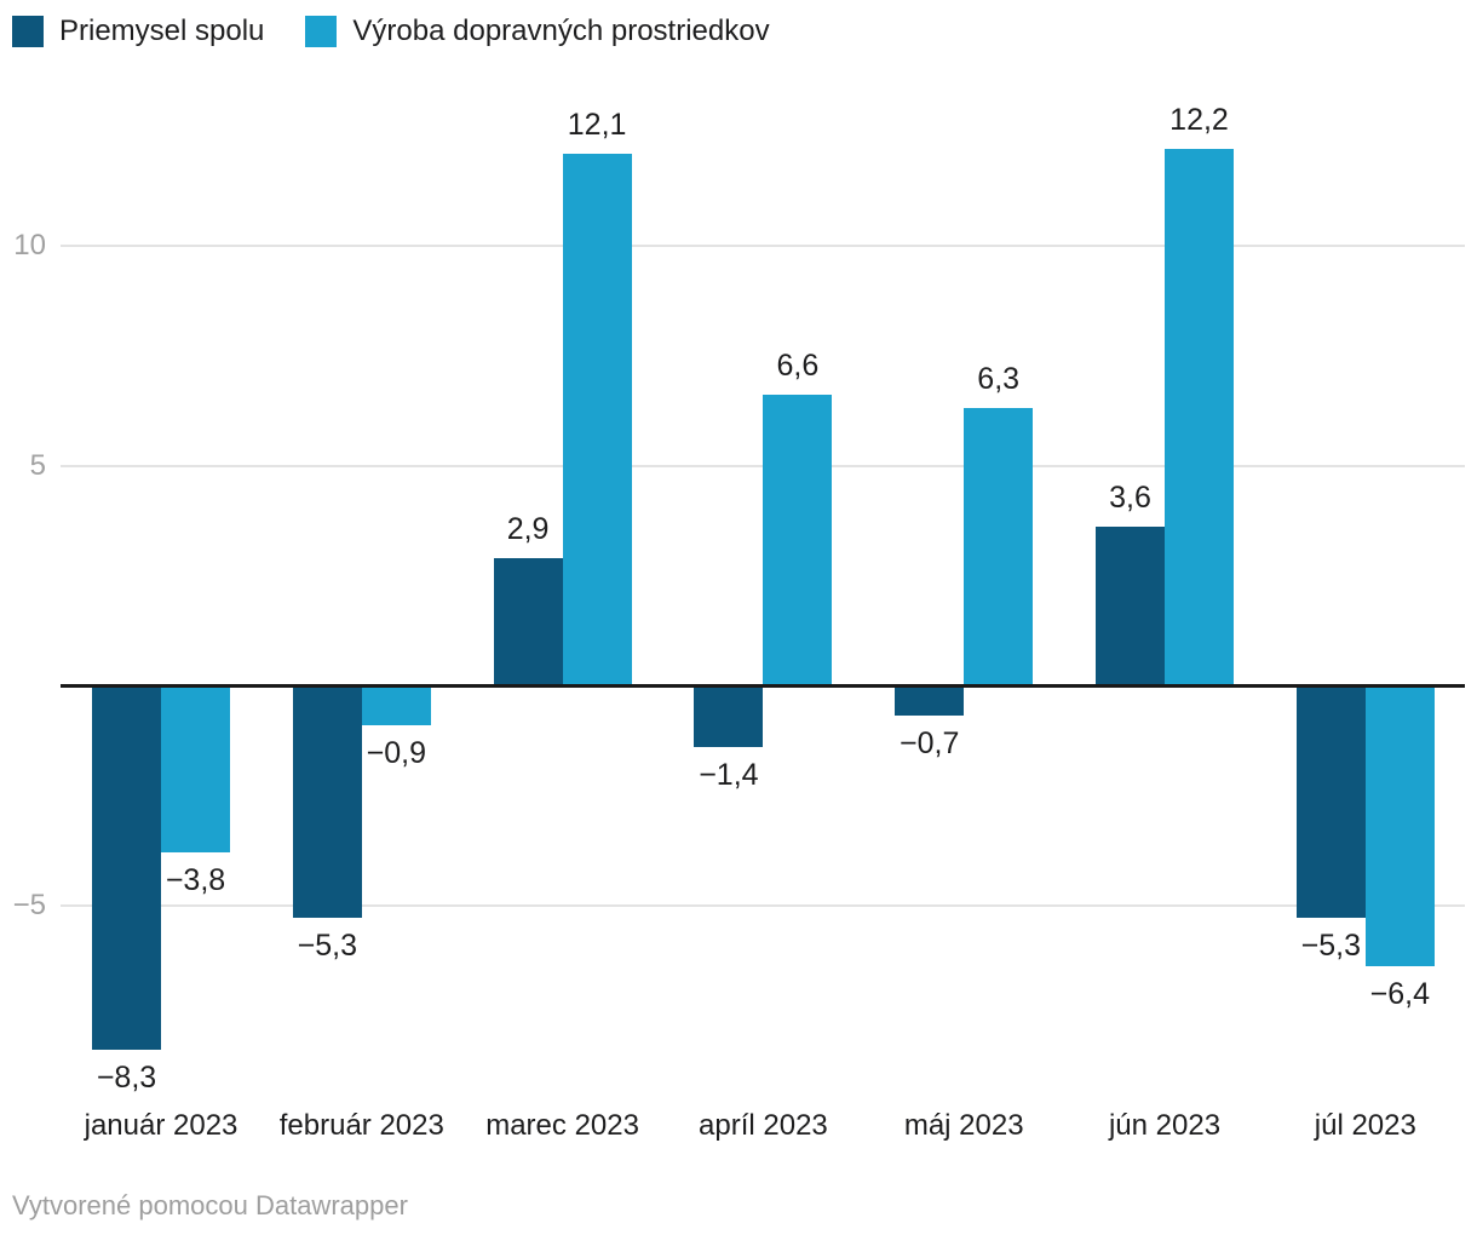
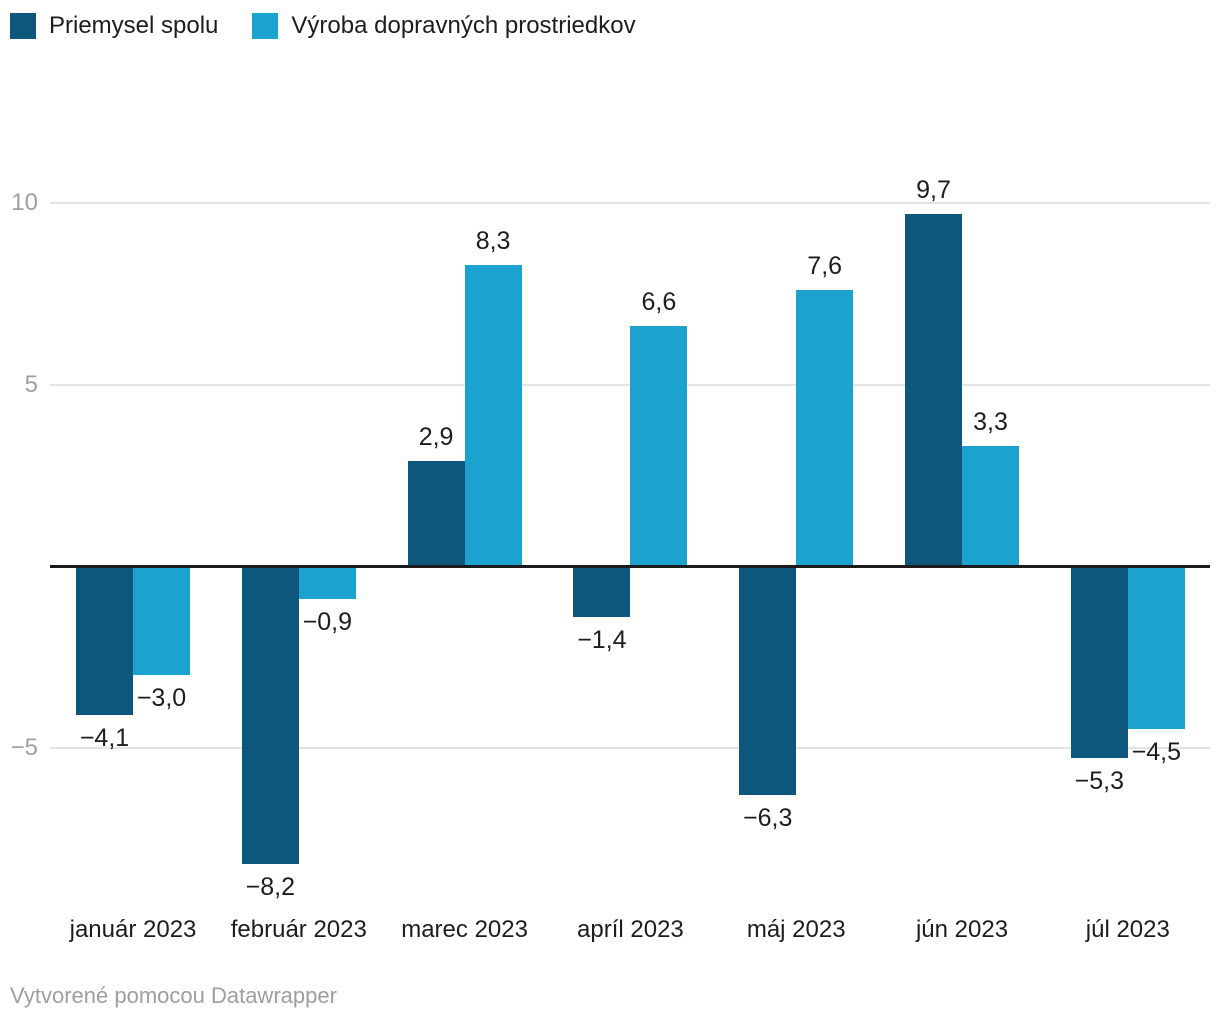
Priemysel spolu/január 2023: −8,3 -> −4,1
Výroba dopravných prostriedkov/január 2023: −3,8 -> −3,0
Priemysel spolu/február 2023: −5,3 -> −8,2
Výroba dopravných prostriedkov/marec 2023: 12,1 -> 8,3
Priemysel spolu/máj 2023: −0,7 -> −6,3
Výroba dopravných prostriedkov/máj 2023: 6,3 -> 7,6
Priemysel spolu/jún 2023: 3,6 -> 9,7
Výroba dopravných prostriedkov/jún 2023: 12,2 -> 3,3
Výroba dopravných prostriedkov/júl 2023: −6,4 -> −4,5
